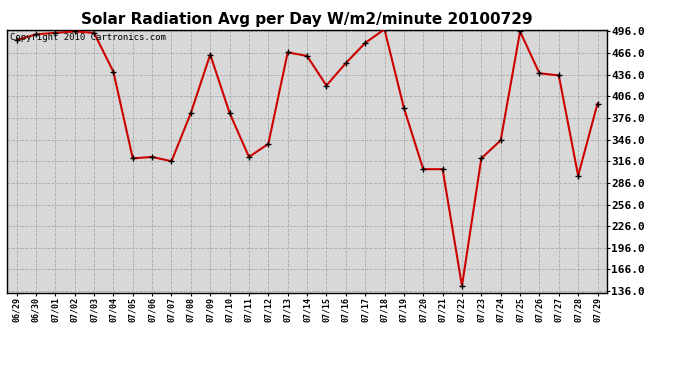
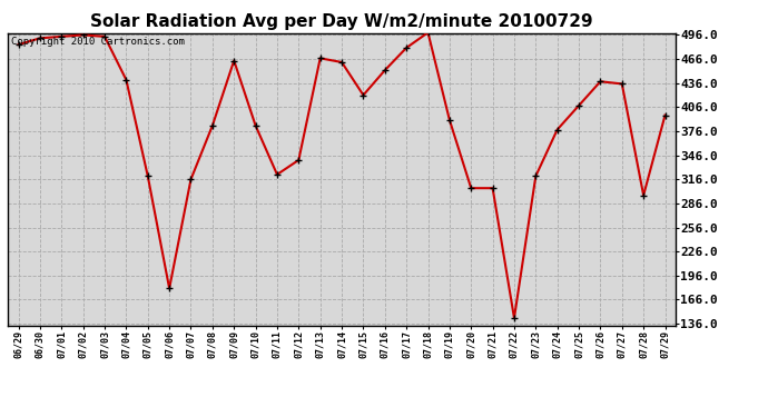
07/06: 322 -> 180
07/24: 345 -> 378
07/25: 496 -> 408
